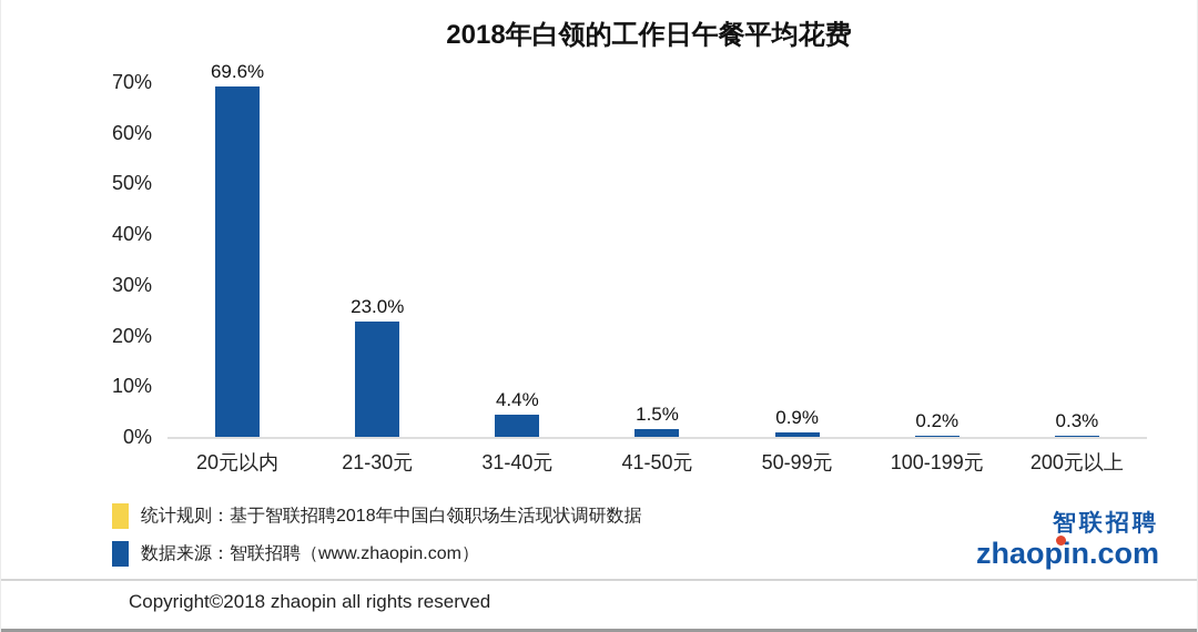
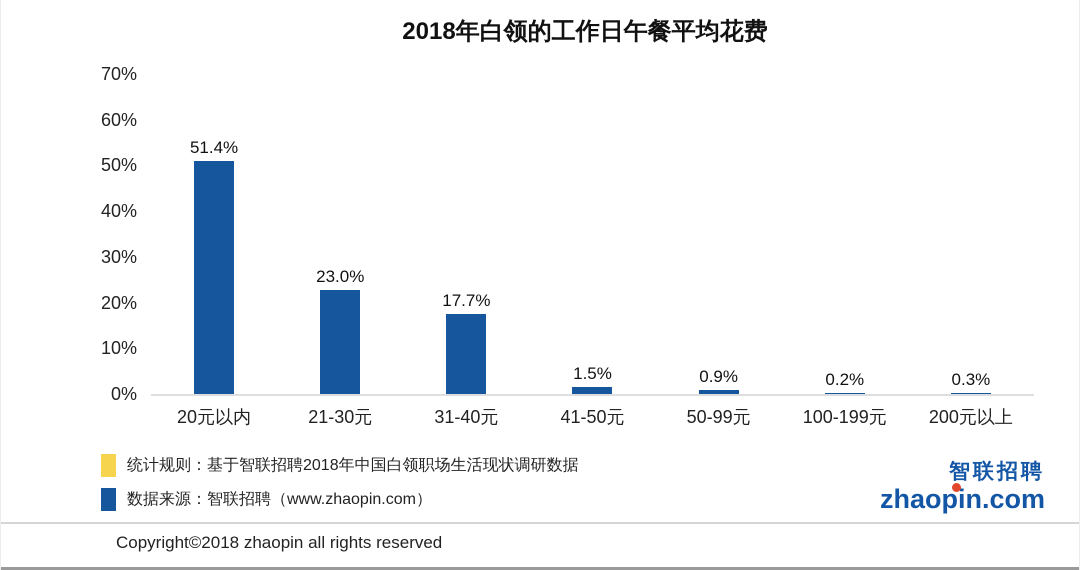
20元以内: 69.6% -> 51.4%
31-40元: 4.4% -> 17.7%
